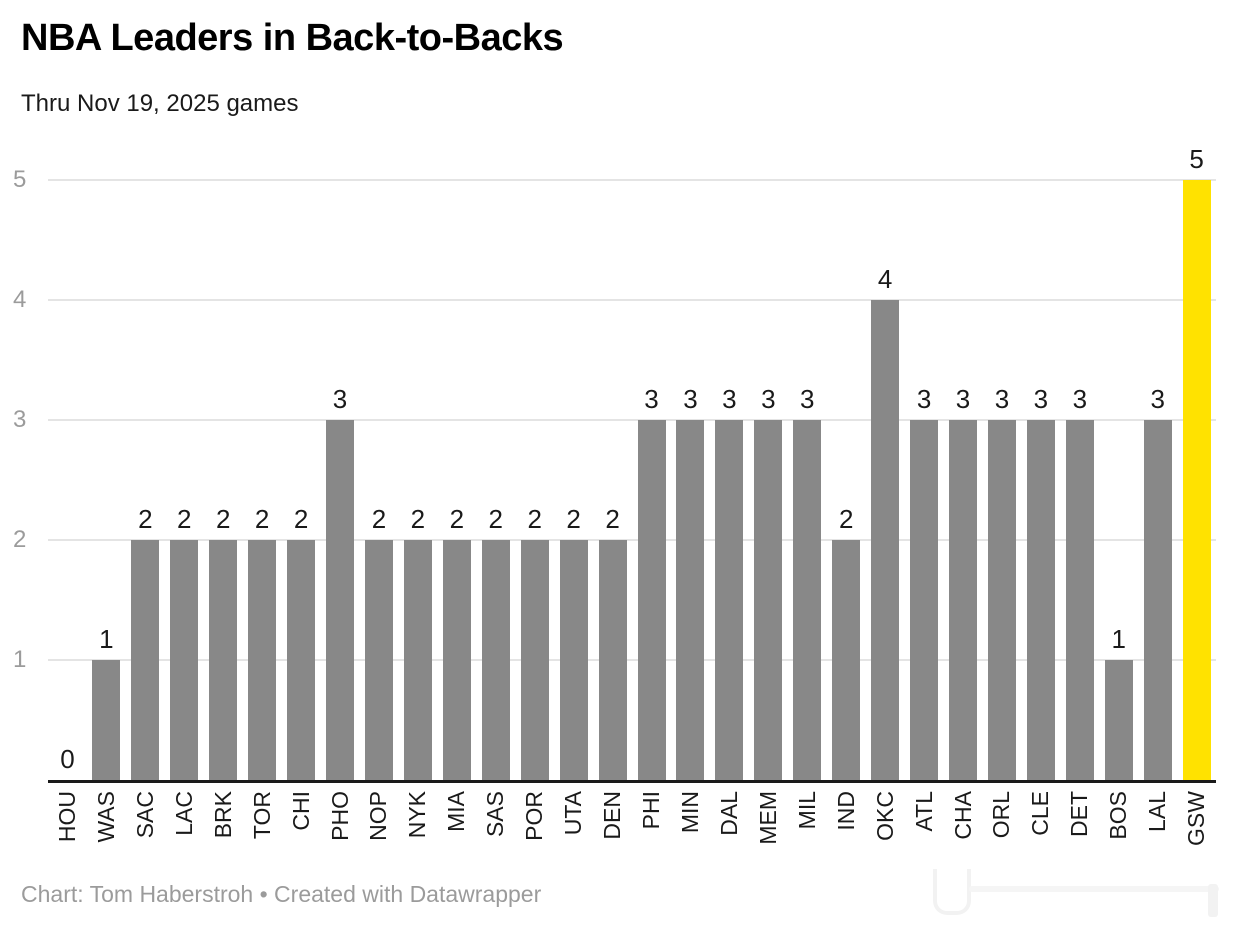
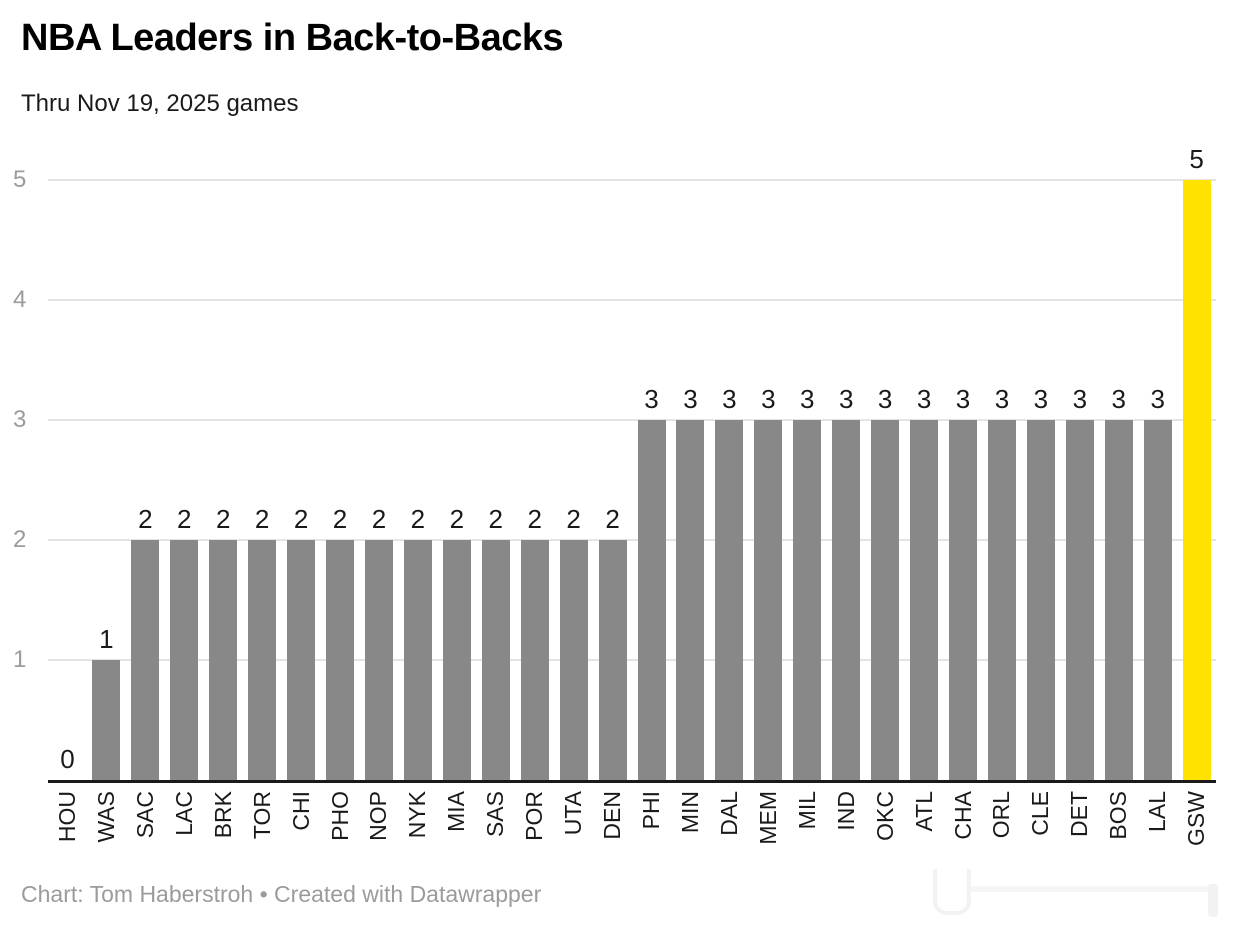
PHO: 3 -> 2
IND: 2 -> 3
OKC: 4 -> 3
BOS: 1 -> 3
